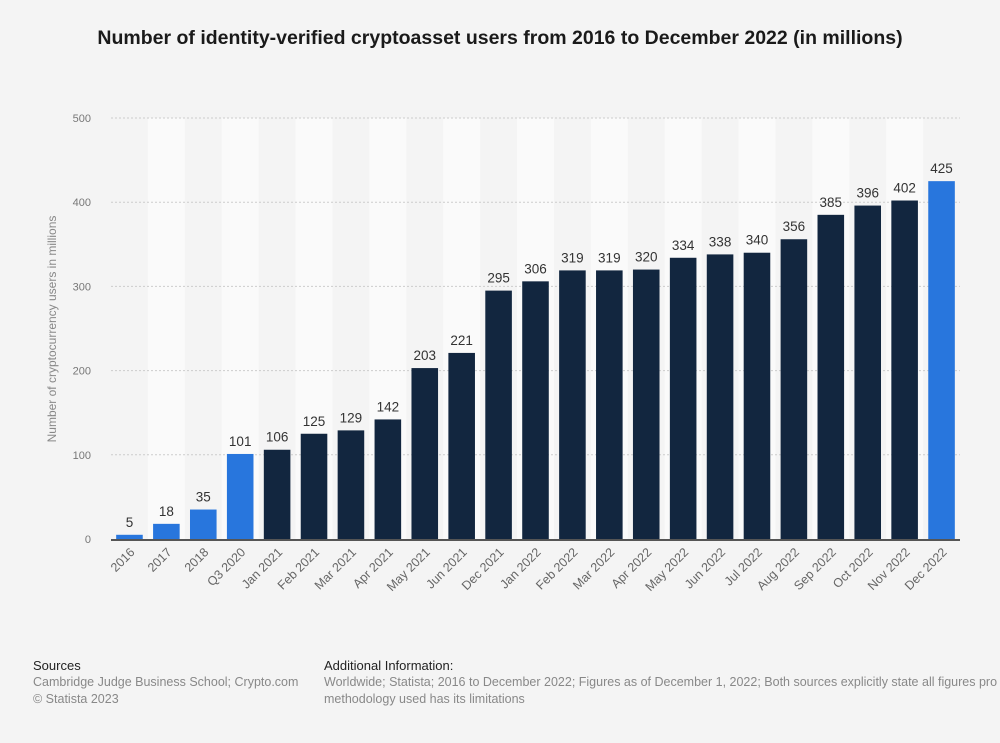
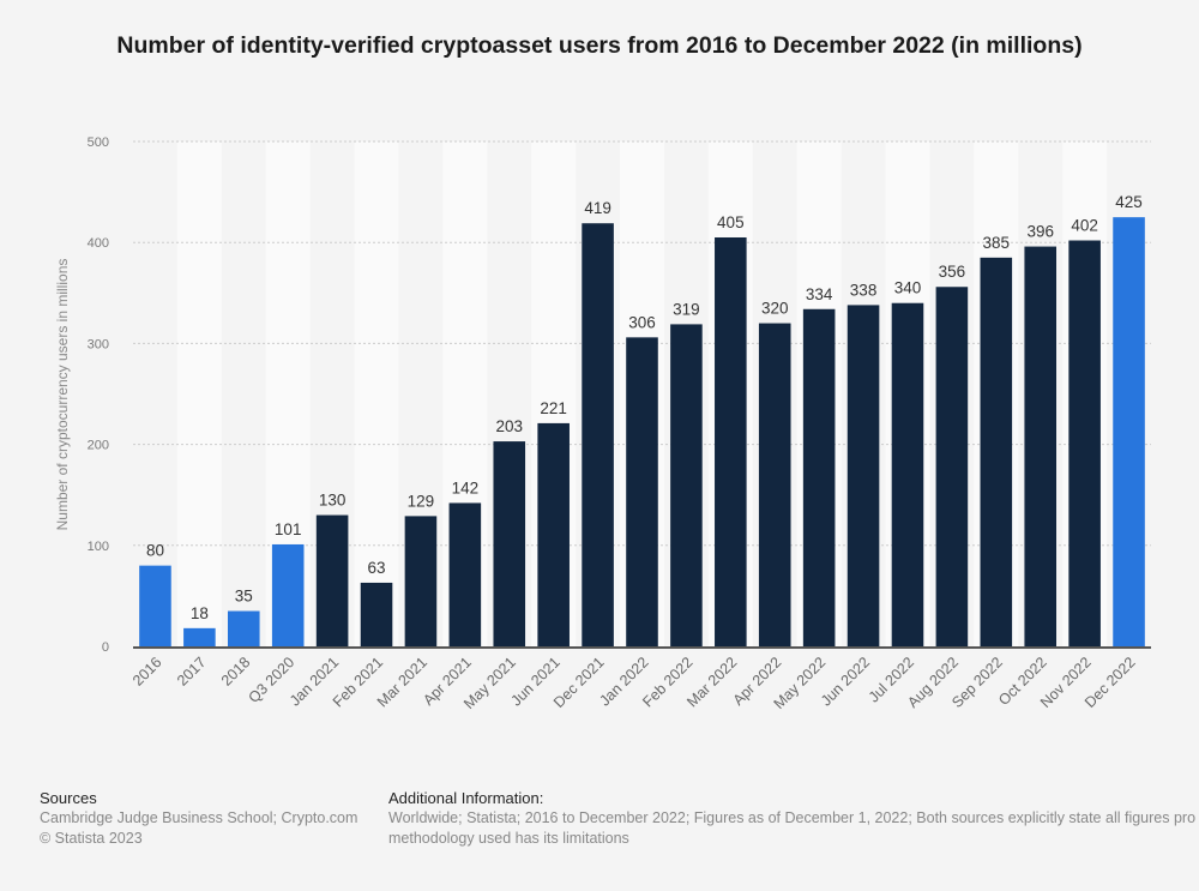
2016: 5 -> 80
Jan 2021: 106 -> 130
Feb 2021: 125 -> 63
Dec 2021: 295 -> 419
Mar 2022: 319 -> 405
